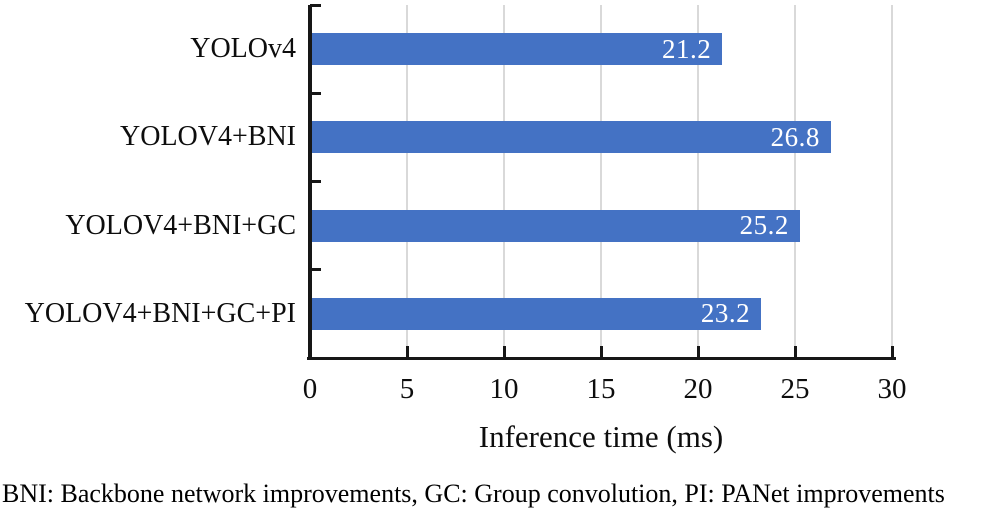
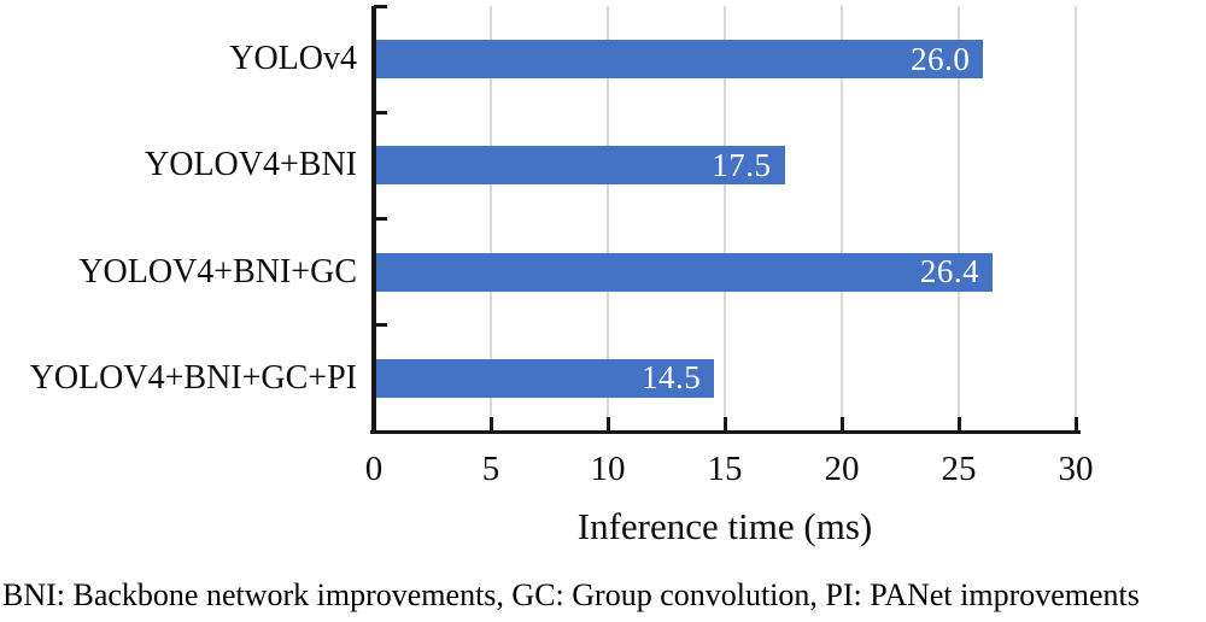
YOLOv4: 21.2 -> 26.0
YOLOV4+BNI: 26.8 -> 17.5
YOLOV4+BNI+GC: 25.2 -> 26.4
YOLOV4+BNI+GC+PI: 23.2 -> 14.5
